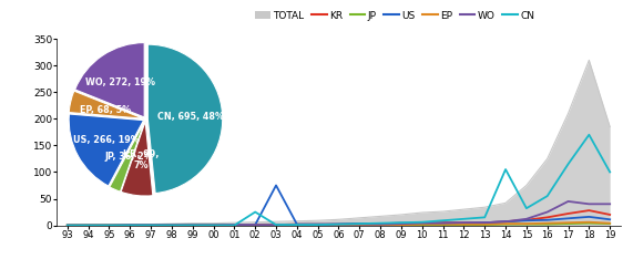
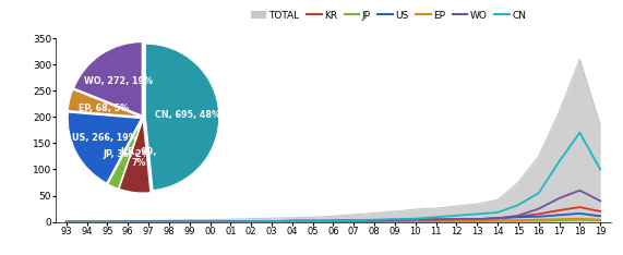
CN/02: 25 -> 1
US/03: 75 -> 1
CN/14: 105 -> 18
WO/18: 40 -> 60
